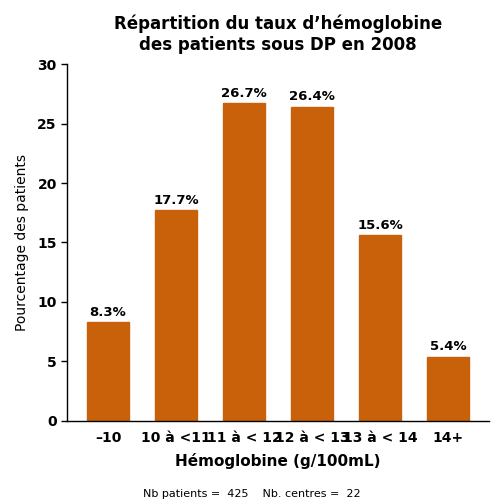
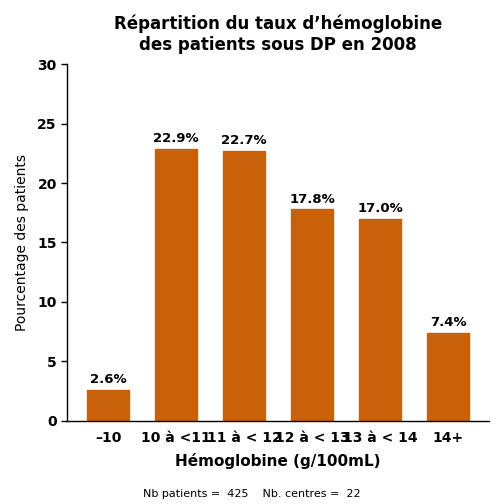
–10: 8.3% -> 2.6%
10 à <11: 17.7% -> 22.9%
11 à < 12: 26.7% -> 22.7%
12 à < 13: 26.4% -> 17.8%
13 à < 14: 15.6% -> 17.0%
14+: 5.4% -> 7.4%
